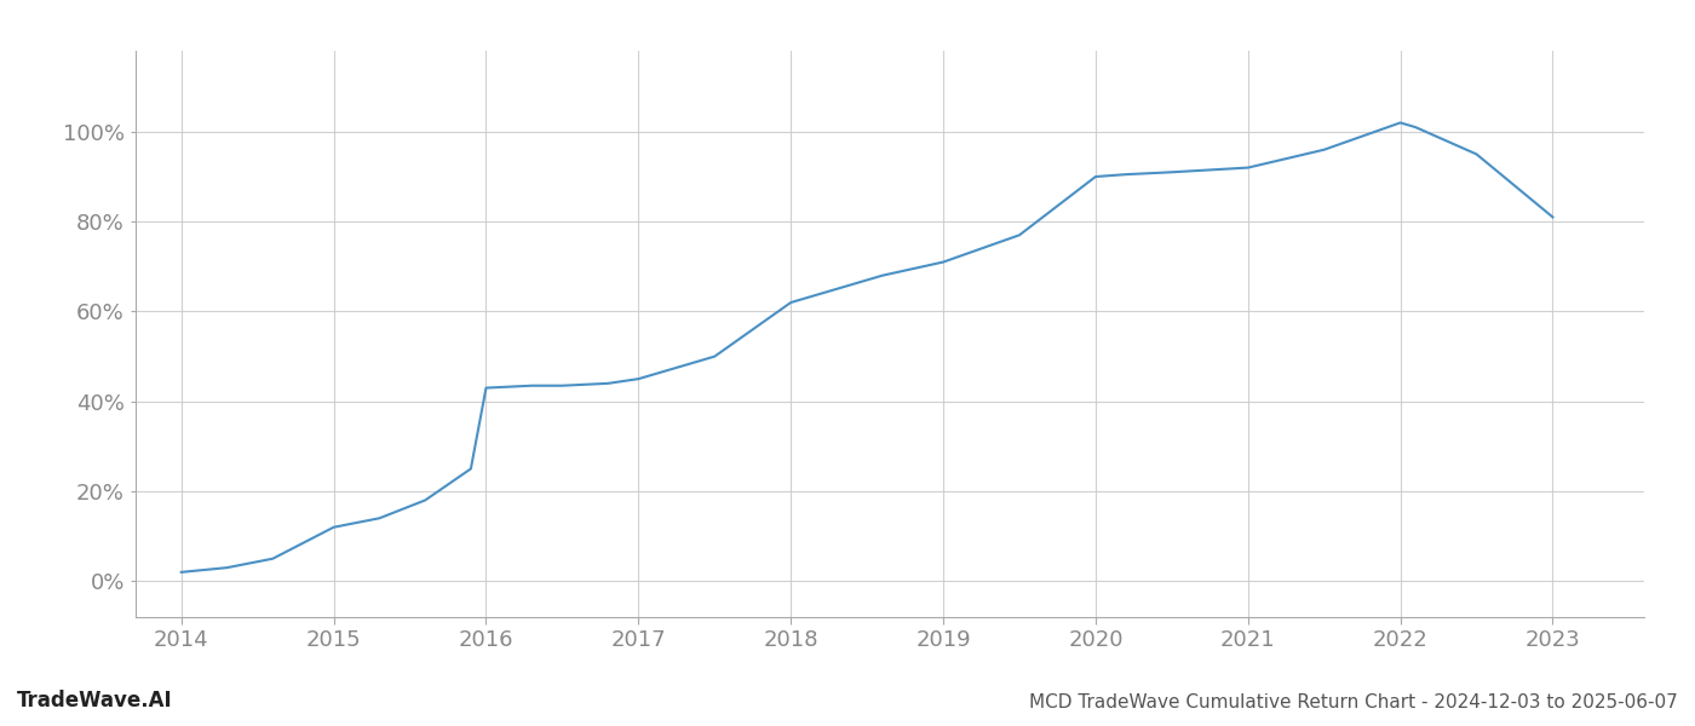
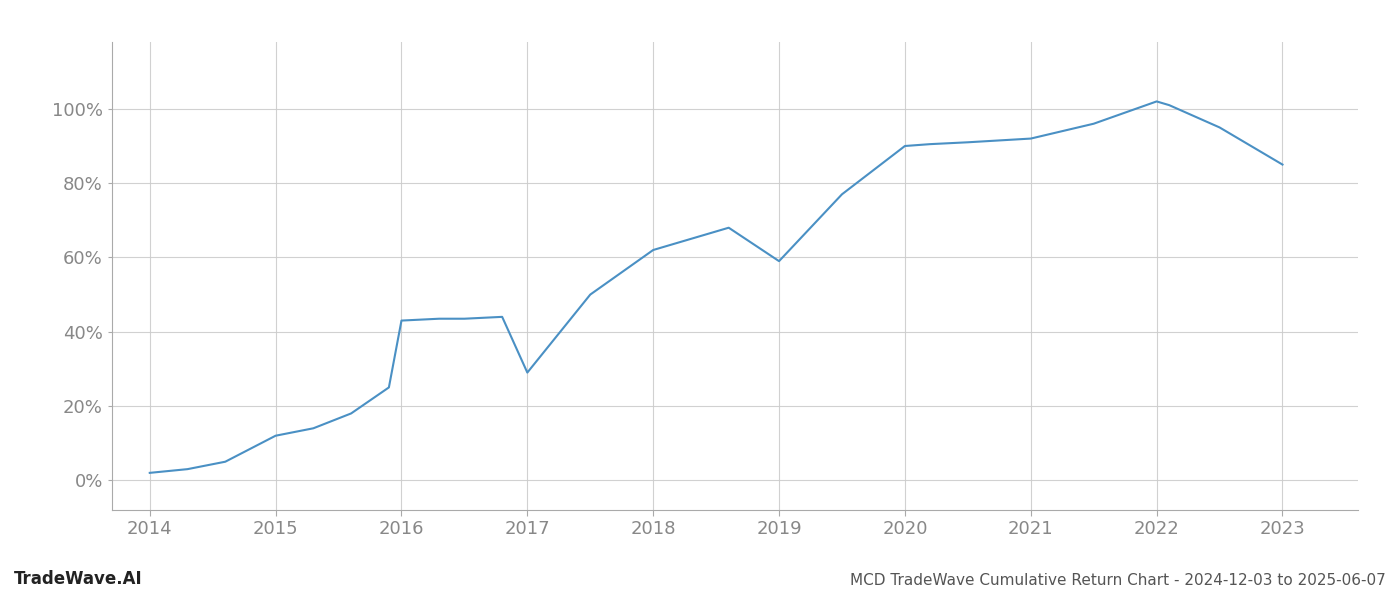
2017: 45.0% -> 29.0%
2019: 71.0% -> 59.0%
2023: 81.0% -> 85.0%
